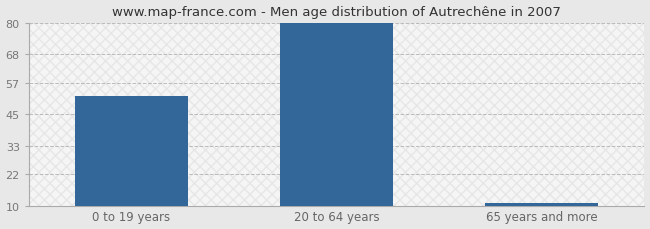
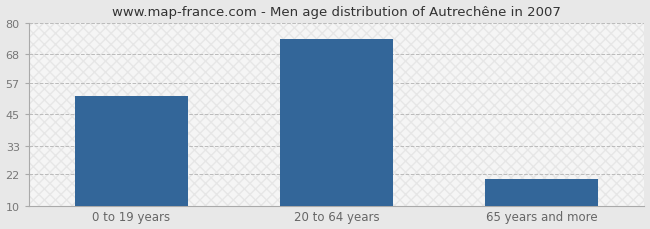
20 to 64 years: 80 -> 74
65 years and more: 11 -> 20
